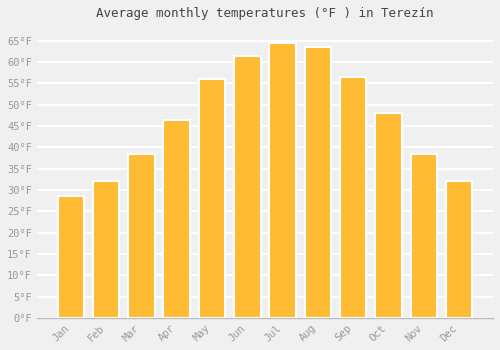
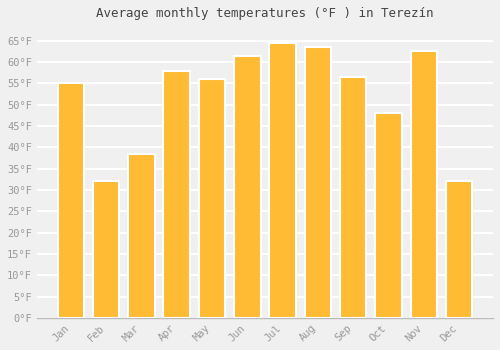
Jan: 28.5°F -> 55.0°F
Apr: 46.5°F -> 58.0°F
Nov: 38.5°F -> 62.5°F
